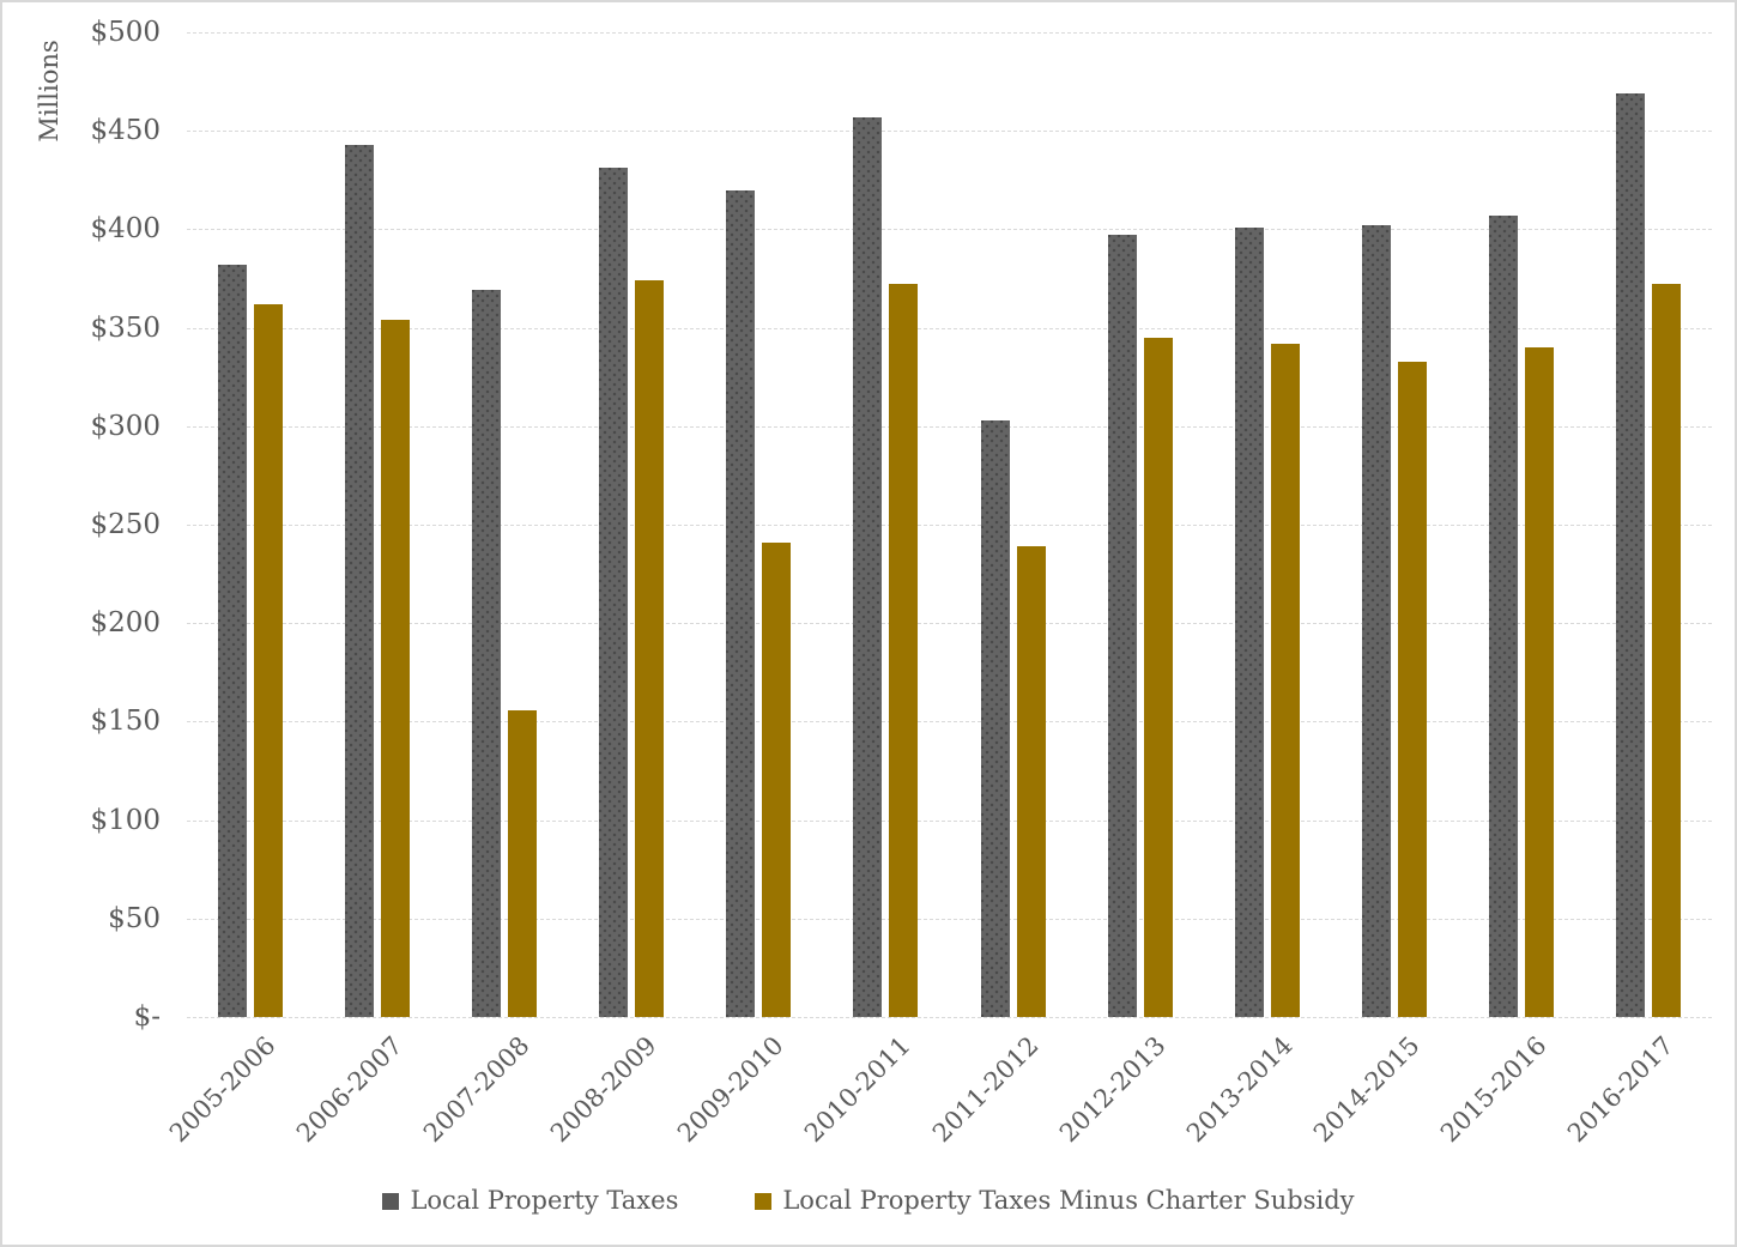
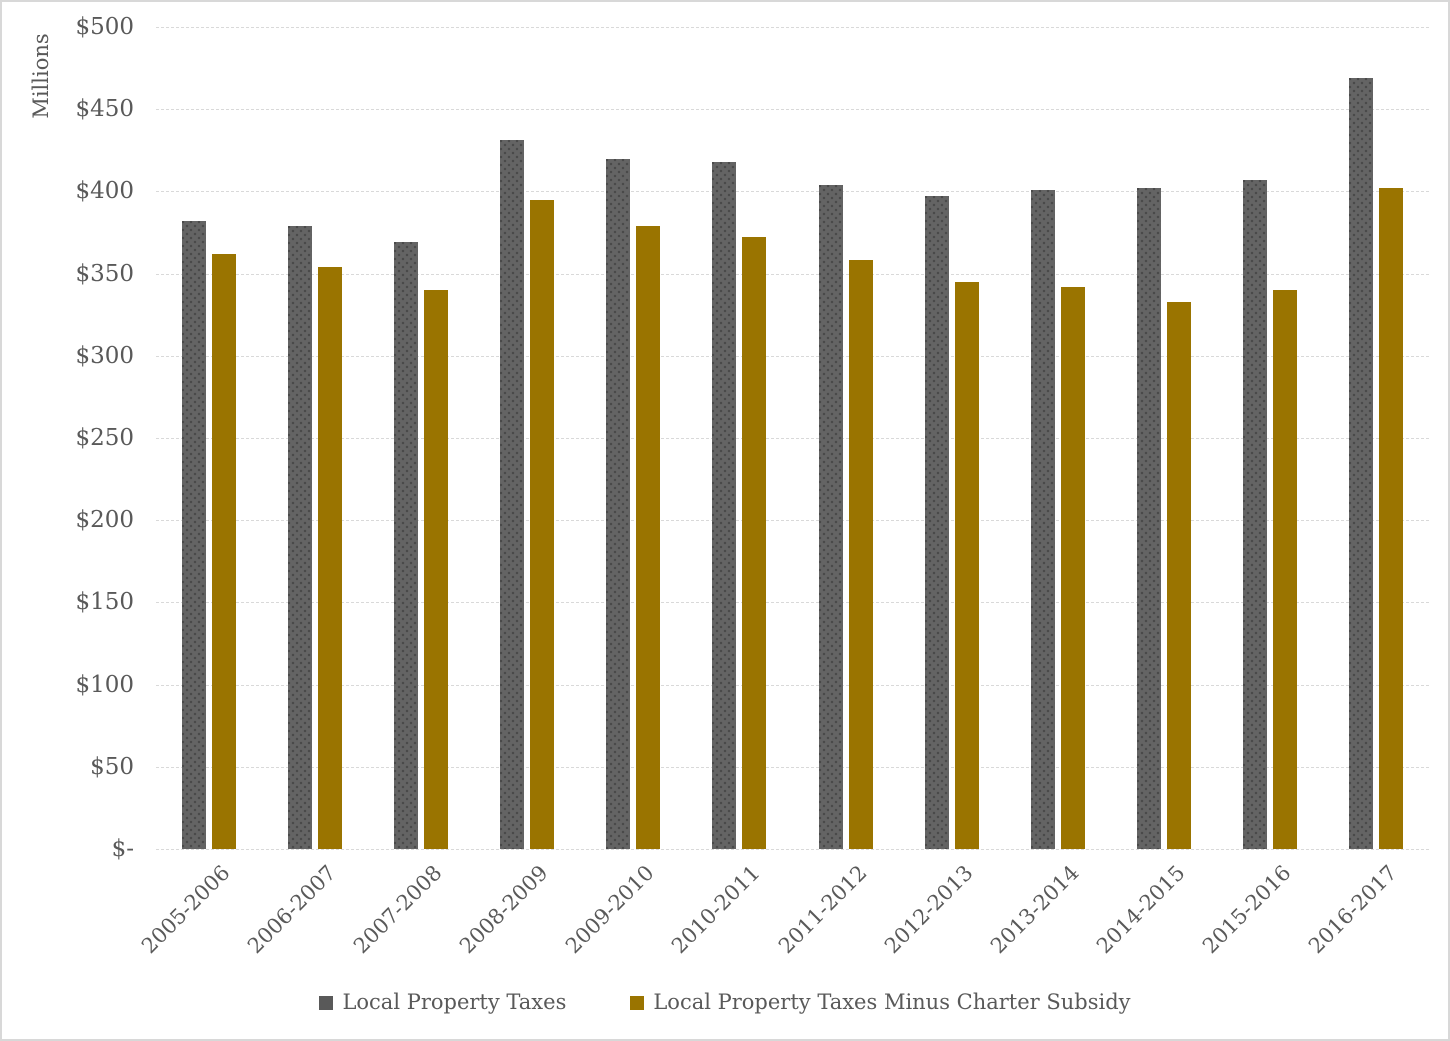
Local Property Taxes/2006-2007: $443 -> $379
Local Property Taxes Minus Charter Subsidy/2007-2008: $156 -> $340
Local Property Taxes Minus Charter Subsidy/2008-2009: $374 -> $395
Local Property Taxes Minus Charter Subsidy/2009-2010: $241 -> $379
Local Property Taxes/2010-2011: $457 -> $418
Local Property Taxes/2011-2012: $303 -> $404
Local Property Taxes Minus Charter Subsidy/2011-2012: $239 -> $358
Local Property Taxes Minus Charter Subsidy/2016-2017: $372 -> $402
